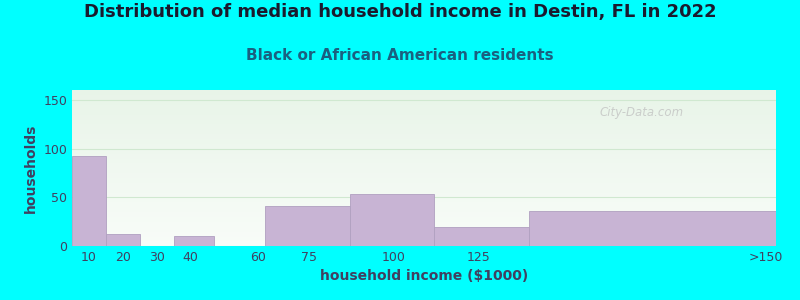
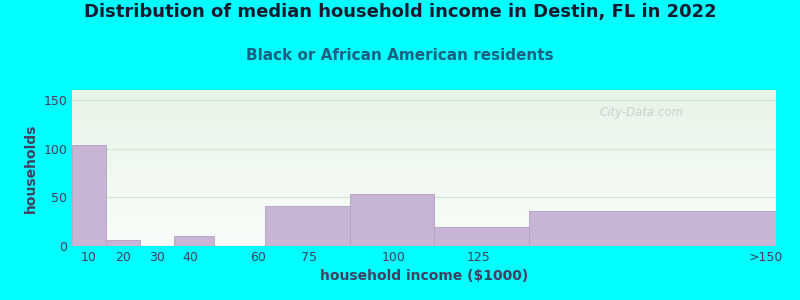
10: 92 -> 104
20: 12 -> 6
